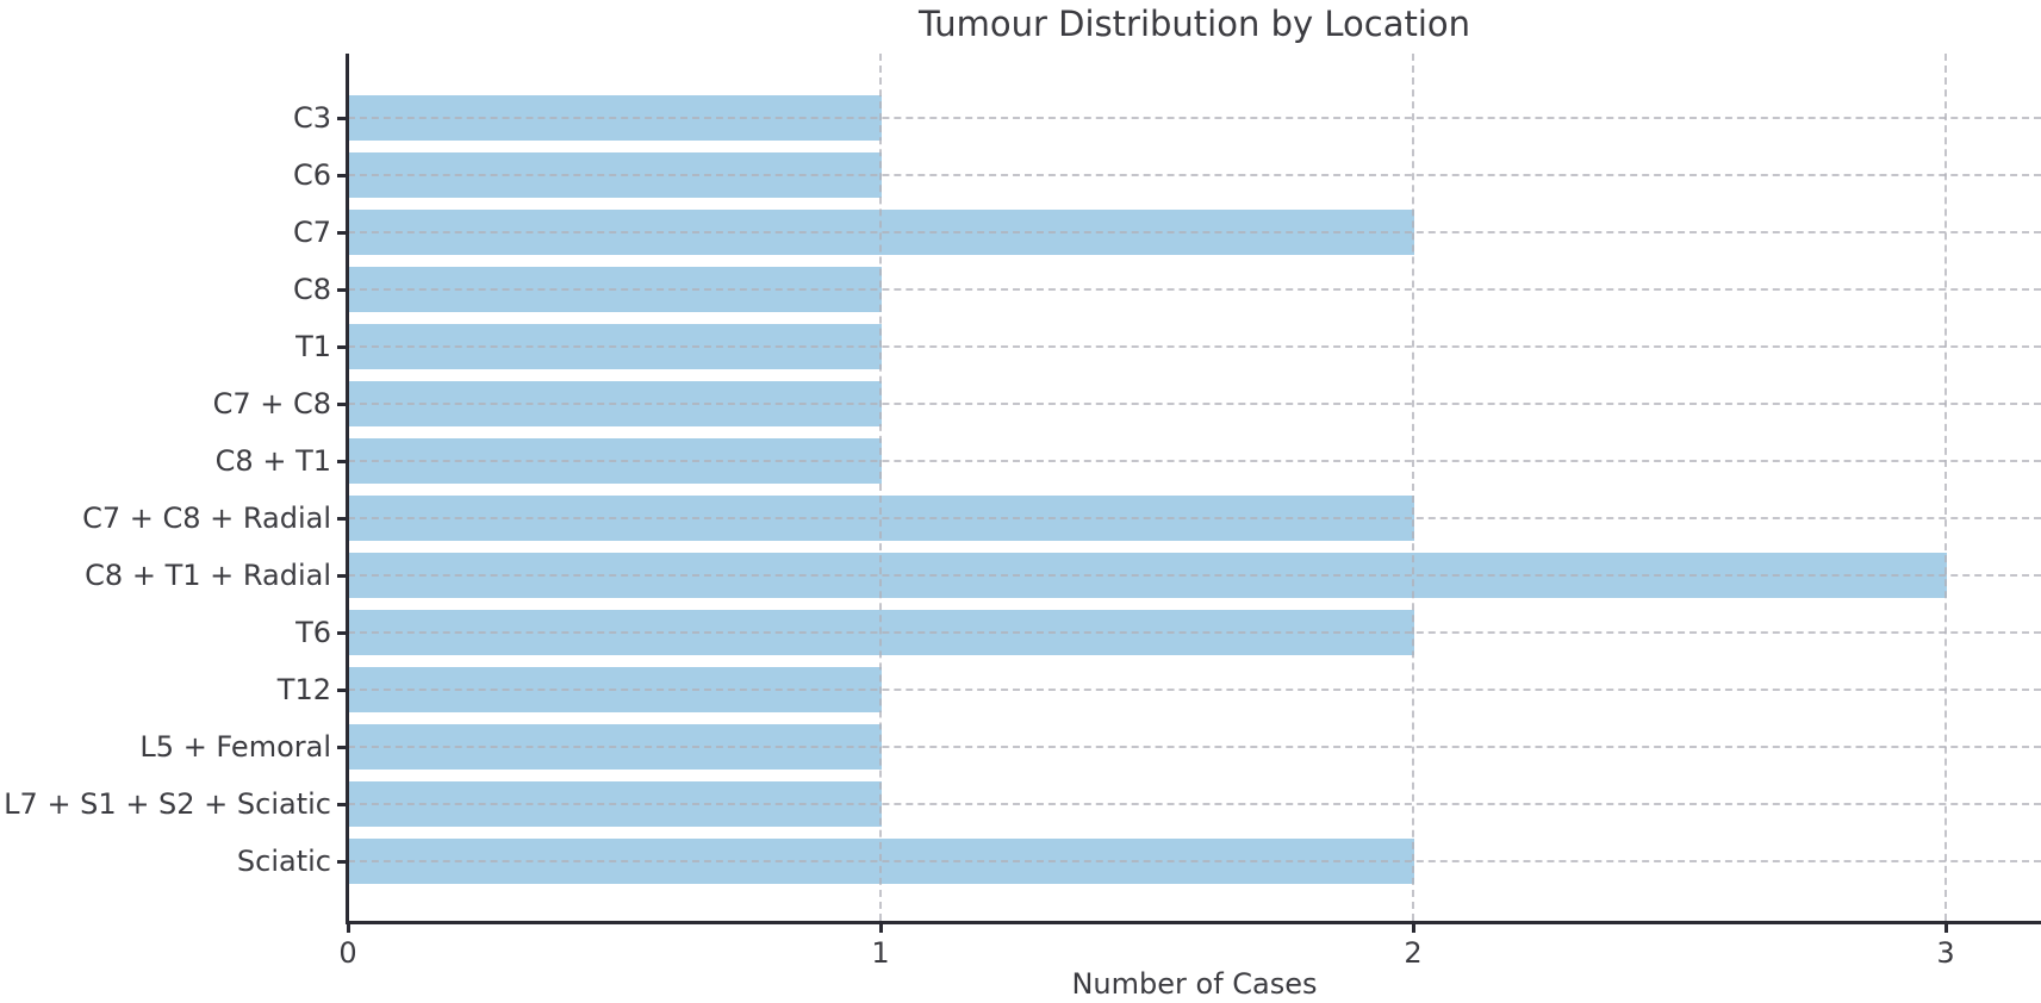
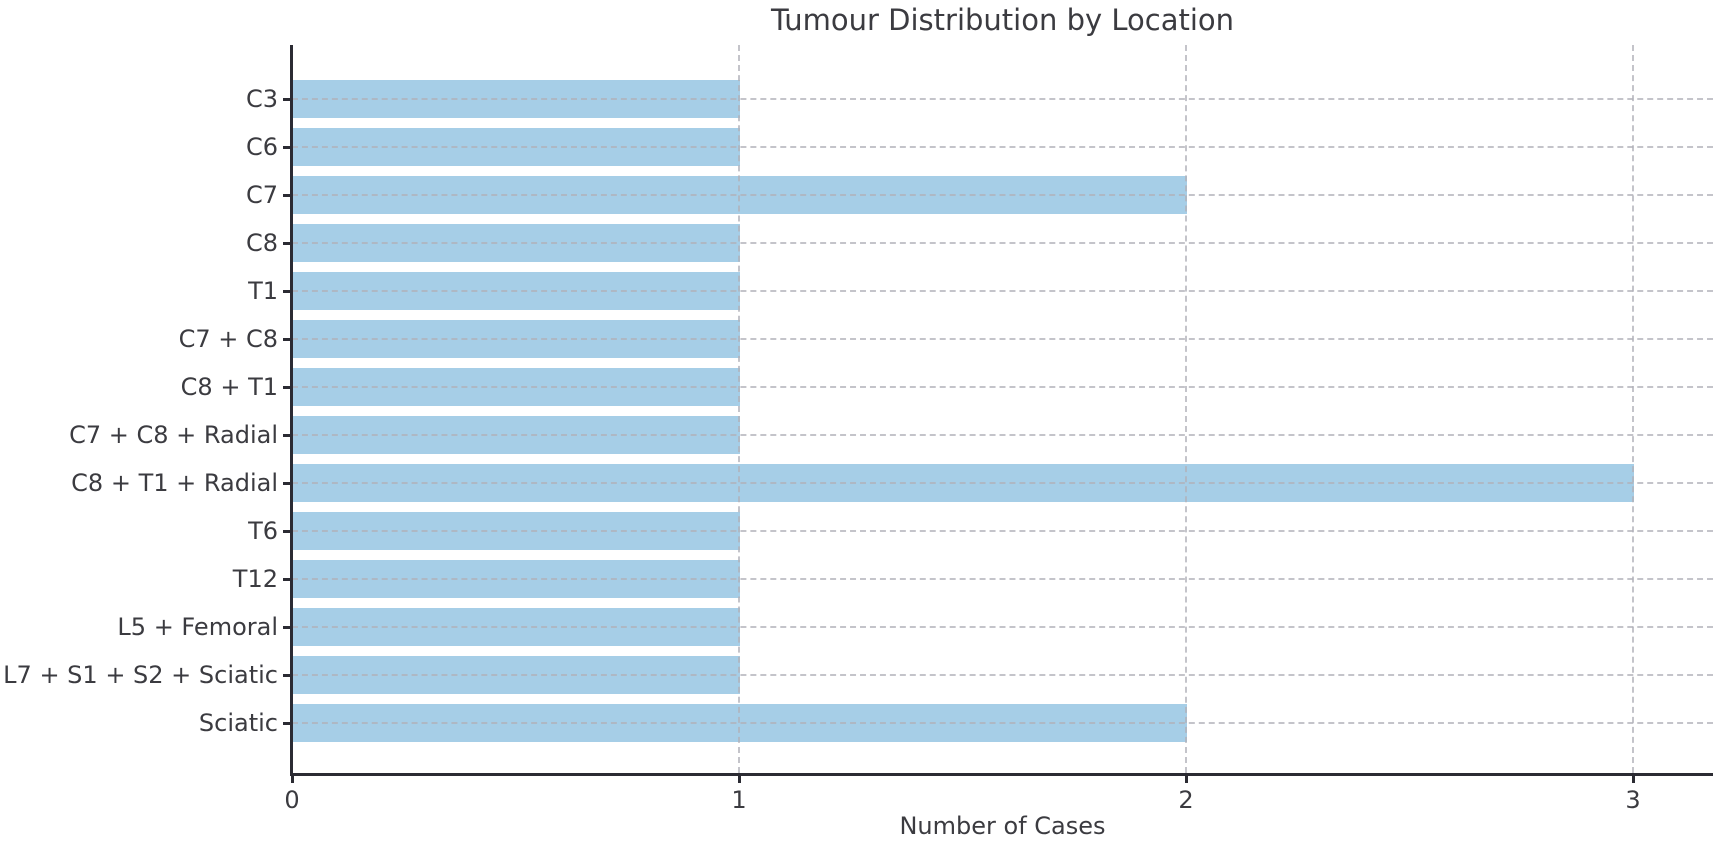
C7 + C8 + Radial: 2 -> 1
T6: 2 -> 1
